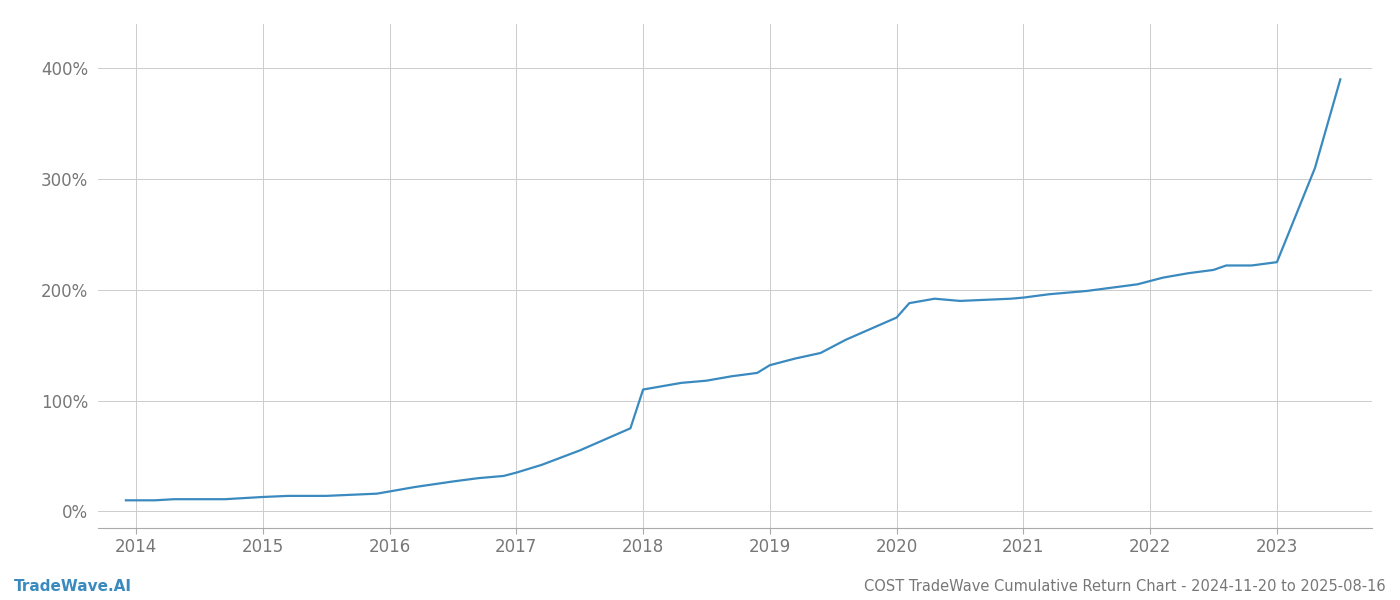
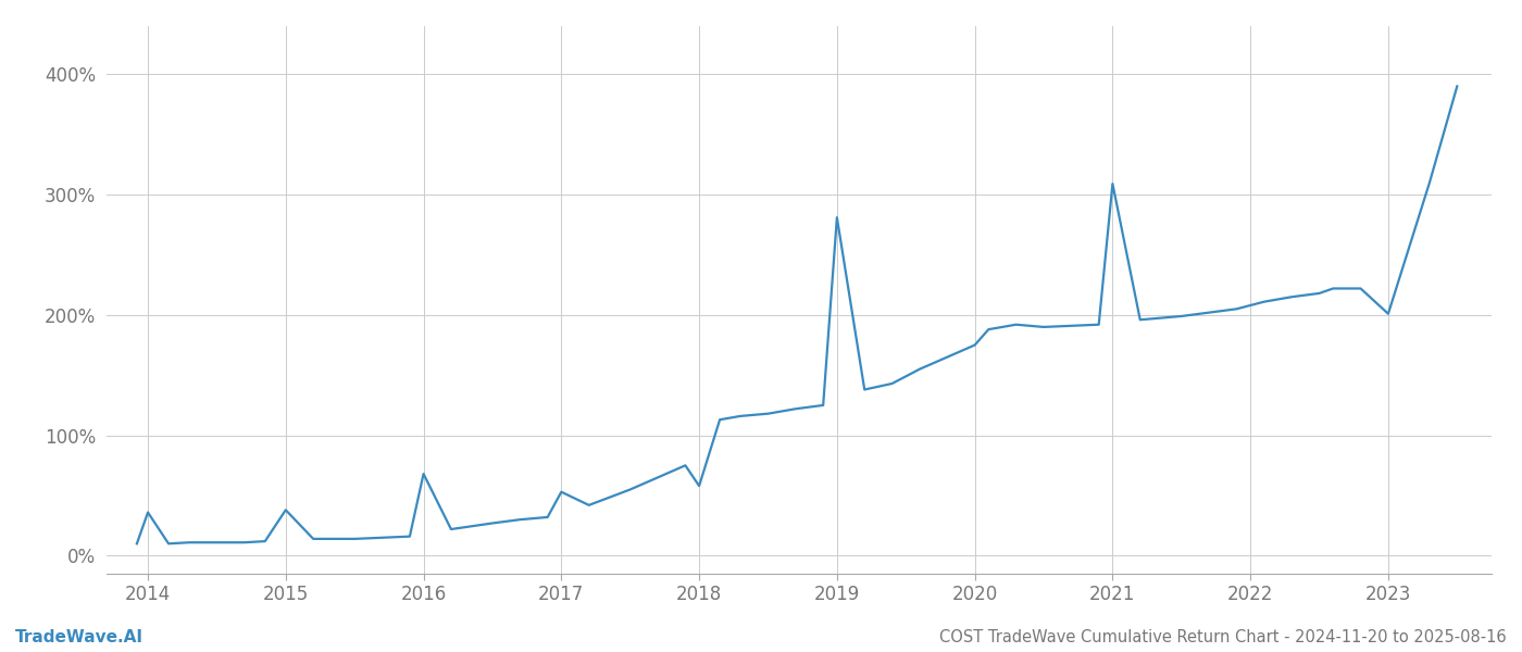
2014: 10% -> 36%
2015: 13% -> 38%
2016: 18% -> 68%
2017: 35% -> 53%
2018: 110% -> 58%
2019: 132% -> 281%
2021: 193% -> 309%
2023: 225% -> 201%
